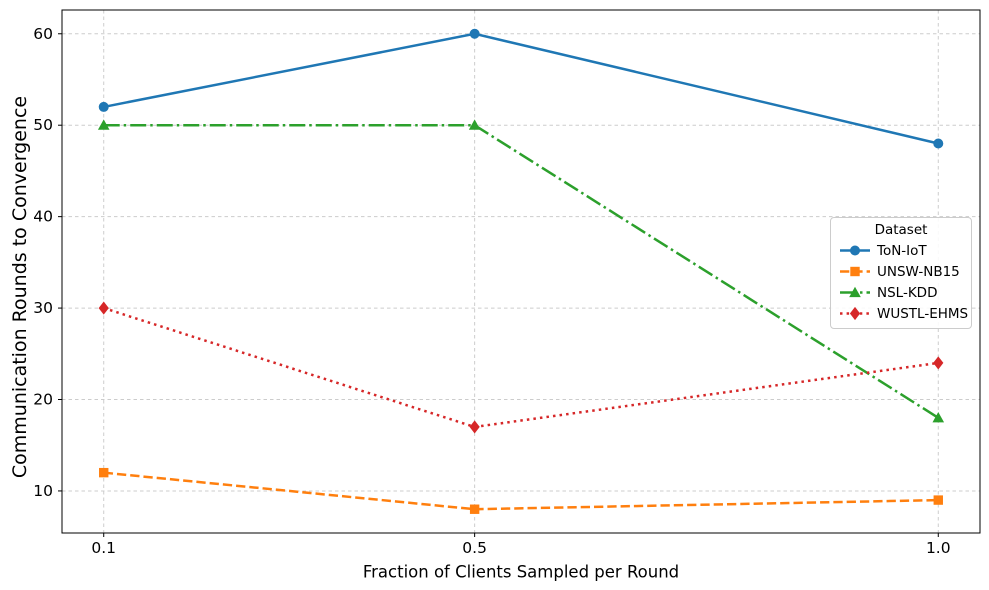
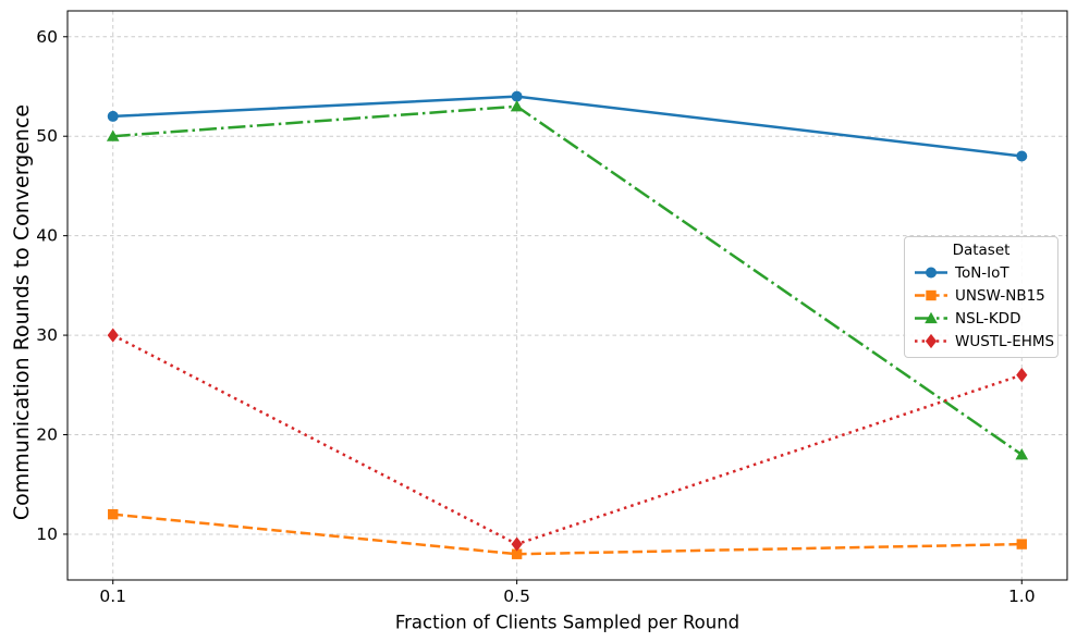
ToN-IoT/0.5: 60 -> 54
NSL-KDD/0.5: 50 -> 53
WUSTL-EHMS/0.5: 17 -> 9
WUSTL-EHMS/1.0: 24 -> 26
